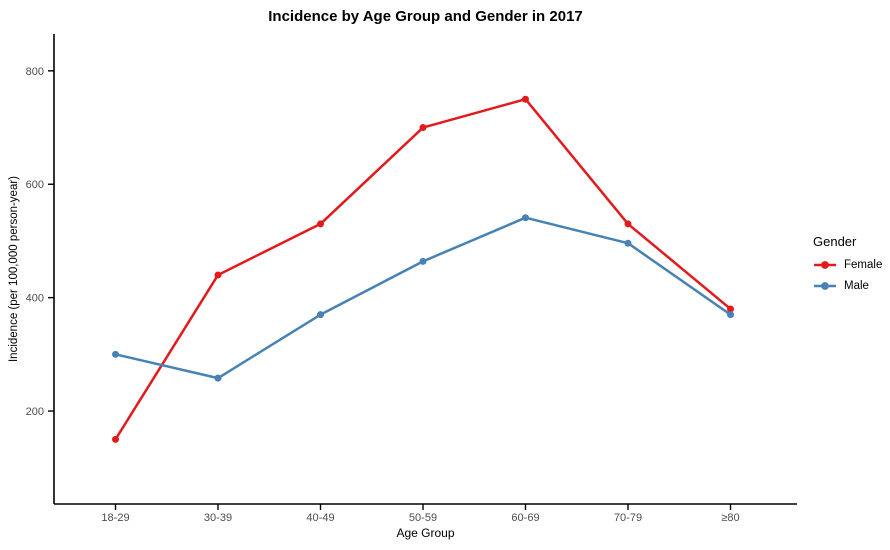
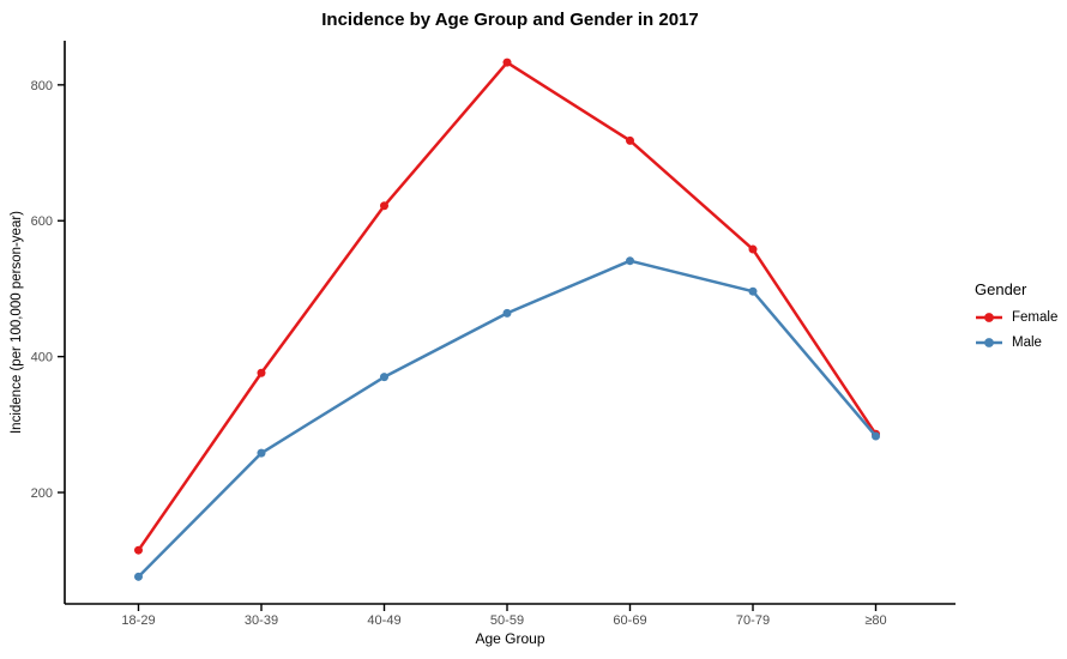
Female/18-29: 150 -> 120
Male/18-29: 300 -> 80
Female/30-39: 440 -> 380
Female/40-49: 530 -> 620
Female/50-59: 700 -> 830
Female/60-69: 750 -> 720
Female/70-79: 530 -> 560
Female/≥80: 380 -> 290
Male/≥80: 370 -> 280
